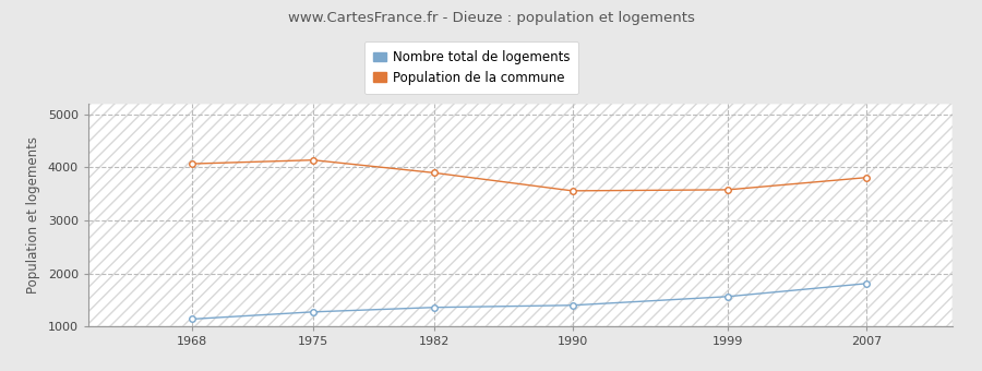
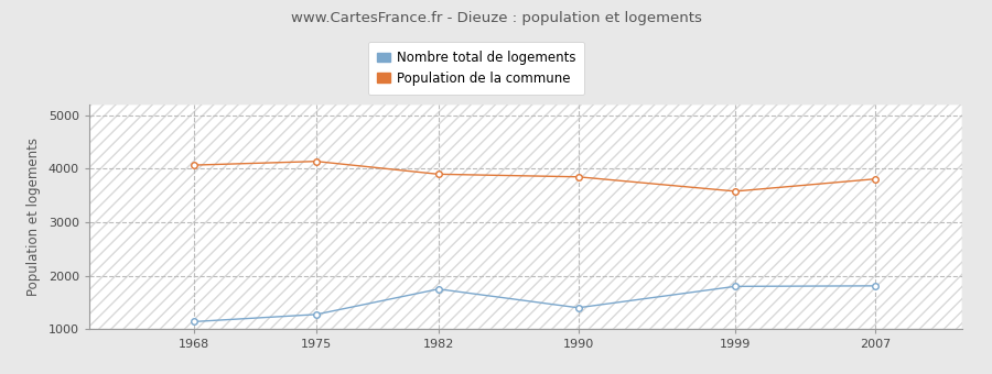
Nombre total de logements/1982: 1360 -> 1750
Population de la commune/1990: 3560 -> 3850
Nombre total de logements/1999: 1560 -> 1800
